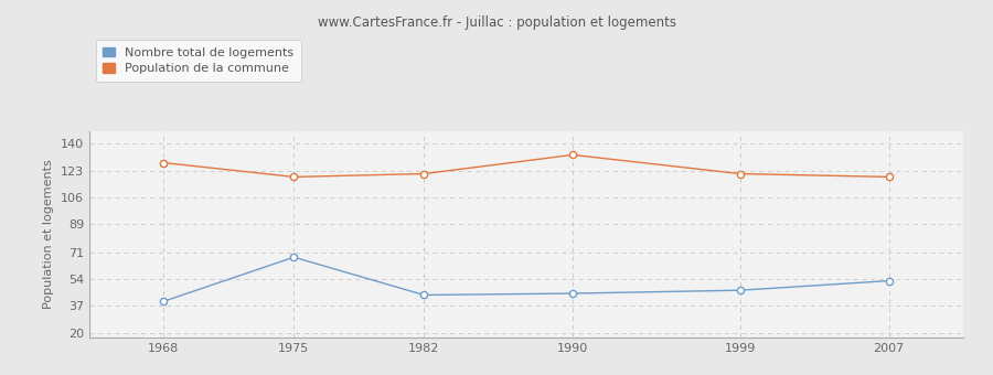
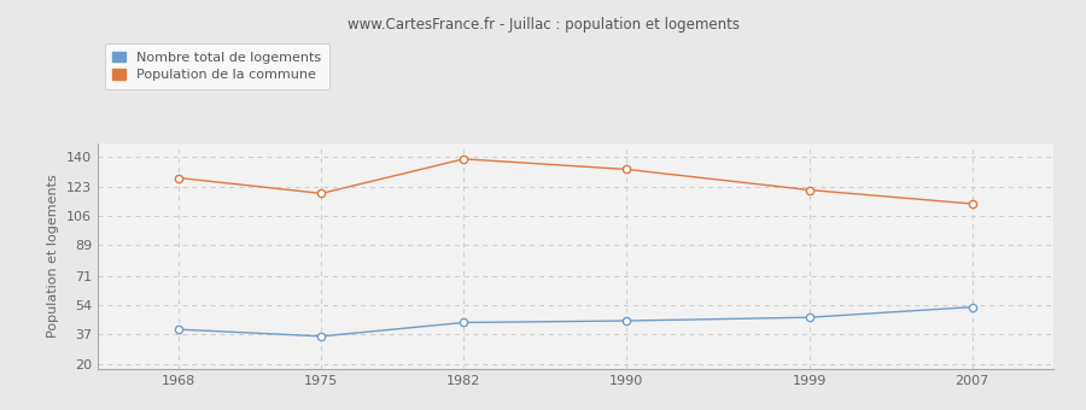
Nombre total de logements/1975: 68 -> 36
Population de la commune/1982: 121 -> 139
Population de la commune/2007: 119 -> 113
